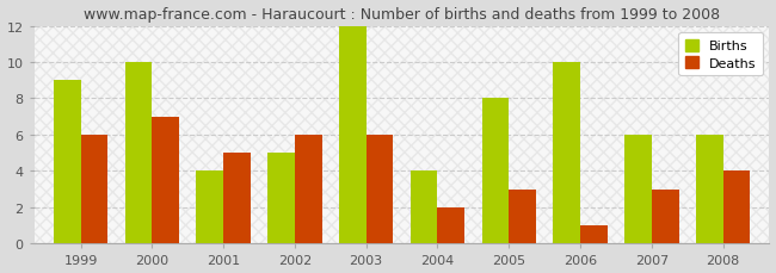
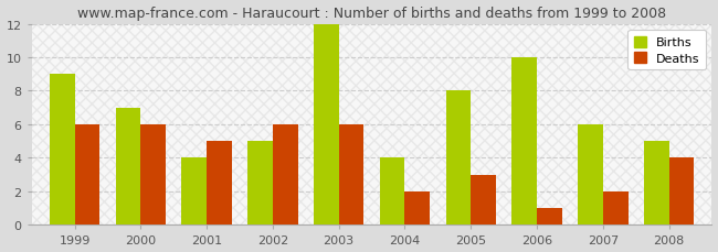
Births/2000: 10 -> 7
Deaths/2000: 7 -> 6
Deaths/2007: 3 -> 2
Births/2008: 6 -> 5
